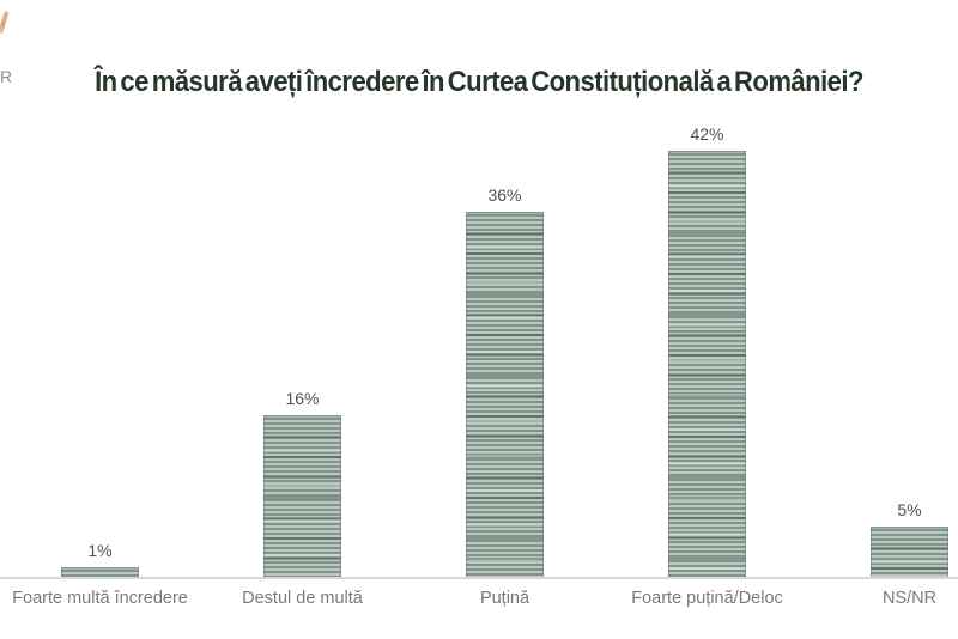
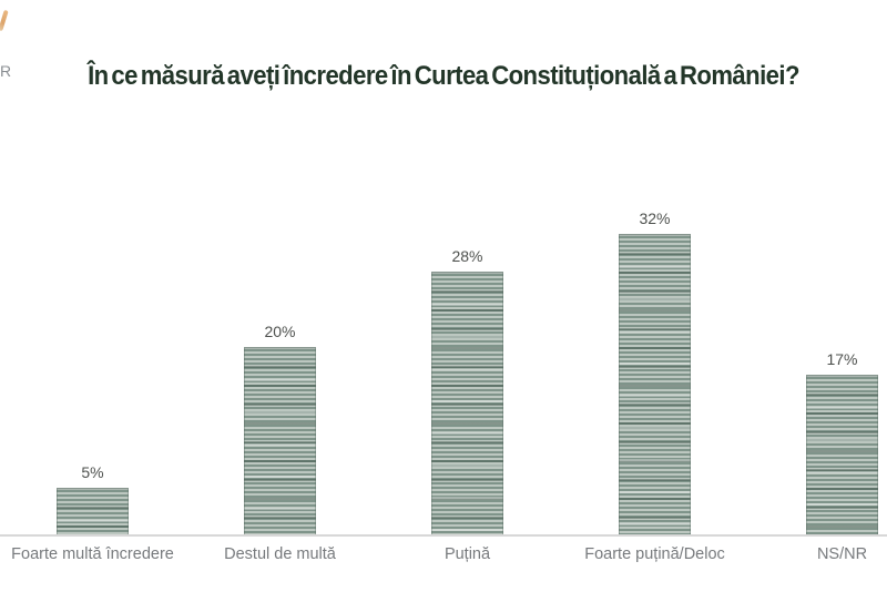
Foarte multă încredere: 1% -> 5%
Destul de multă: 16% -> 20%
Puțină: 36% -> 28%
Foarte puțină/Deloc: 42% -> 32%
NS/NR: 5% -> 17%
